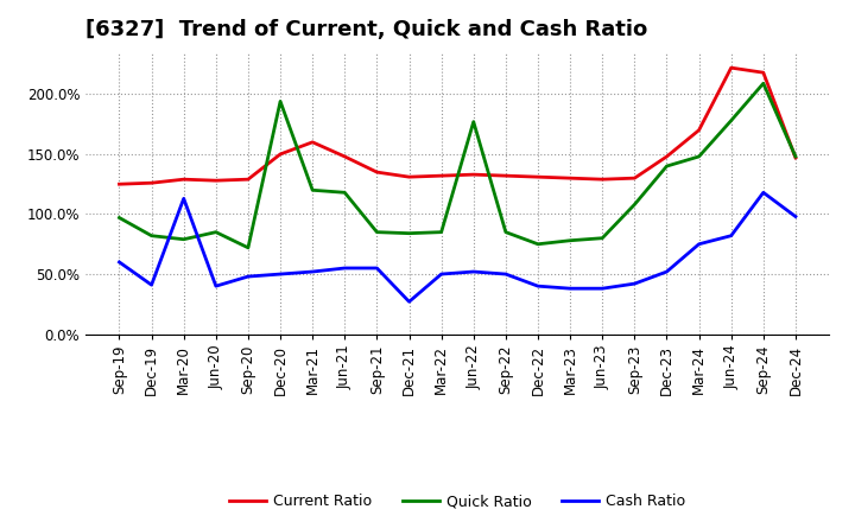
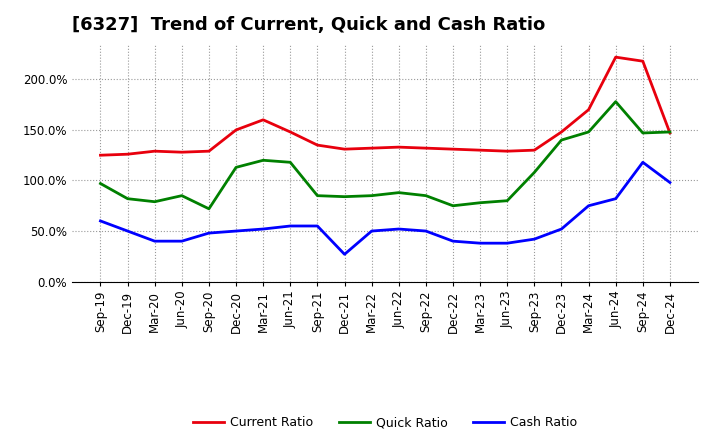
Cash Ratio/Dec-19: 41% -> 50%
Cash Ratio/Mar-20: 113% -> 40%
Quick Ratio/Dec-20: 194% -> 113%
Quick Ratio/Jun-22: 177% -> 88%
Quick Ratio/Sep-24: 209% -> 147%
